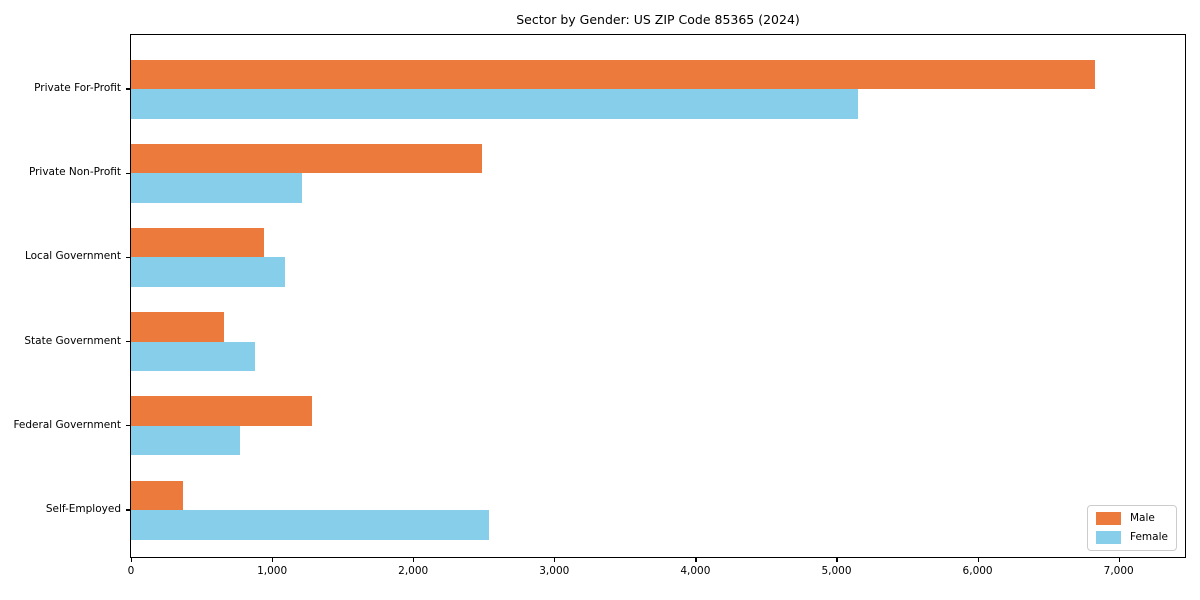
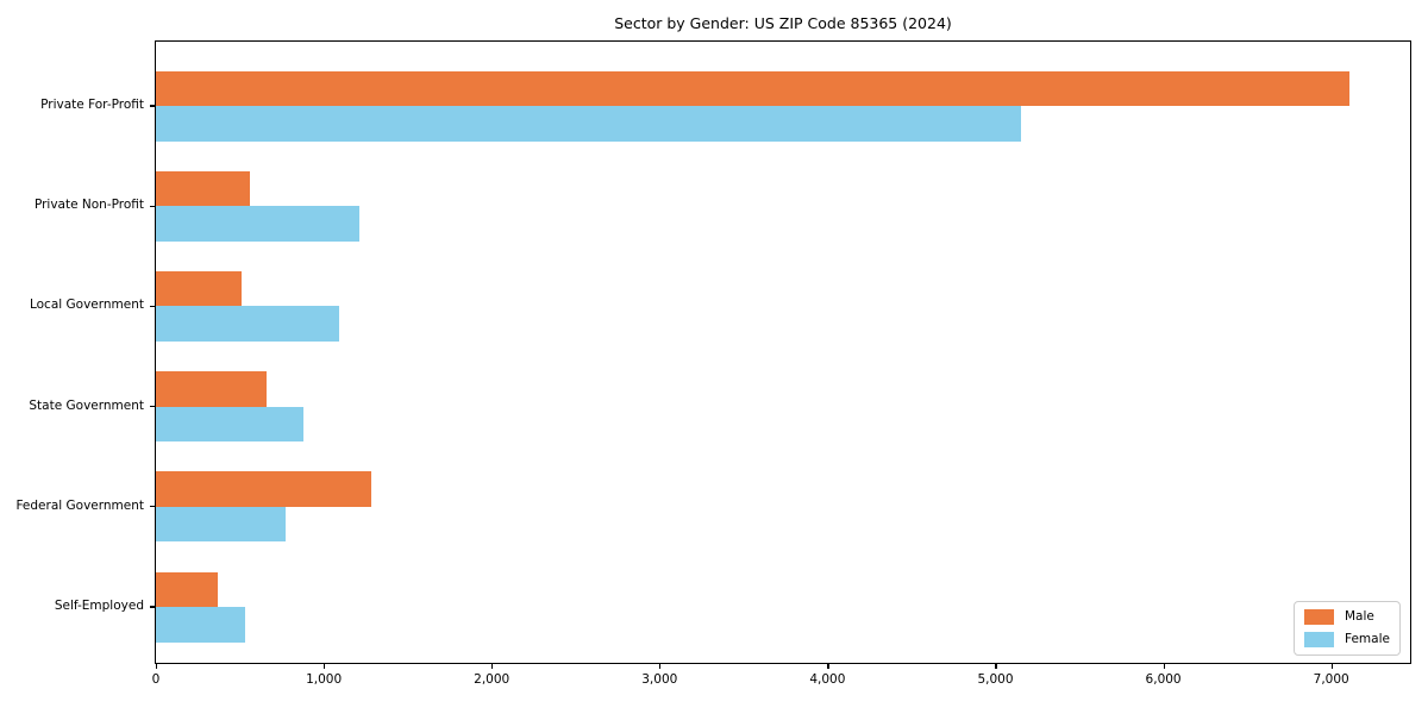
Male/Private For-Profit: 6830 -> 7110
Male/Private Non-Profit: 2490 -> 560
Male/Local Government: 940 -> 510
Female/Self-Employed: 2540 -> 530
